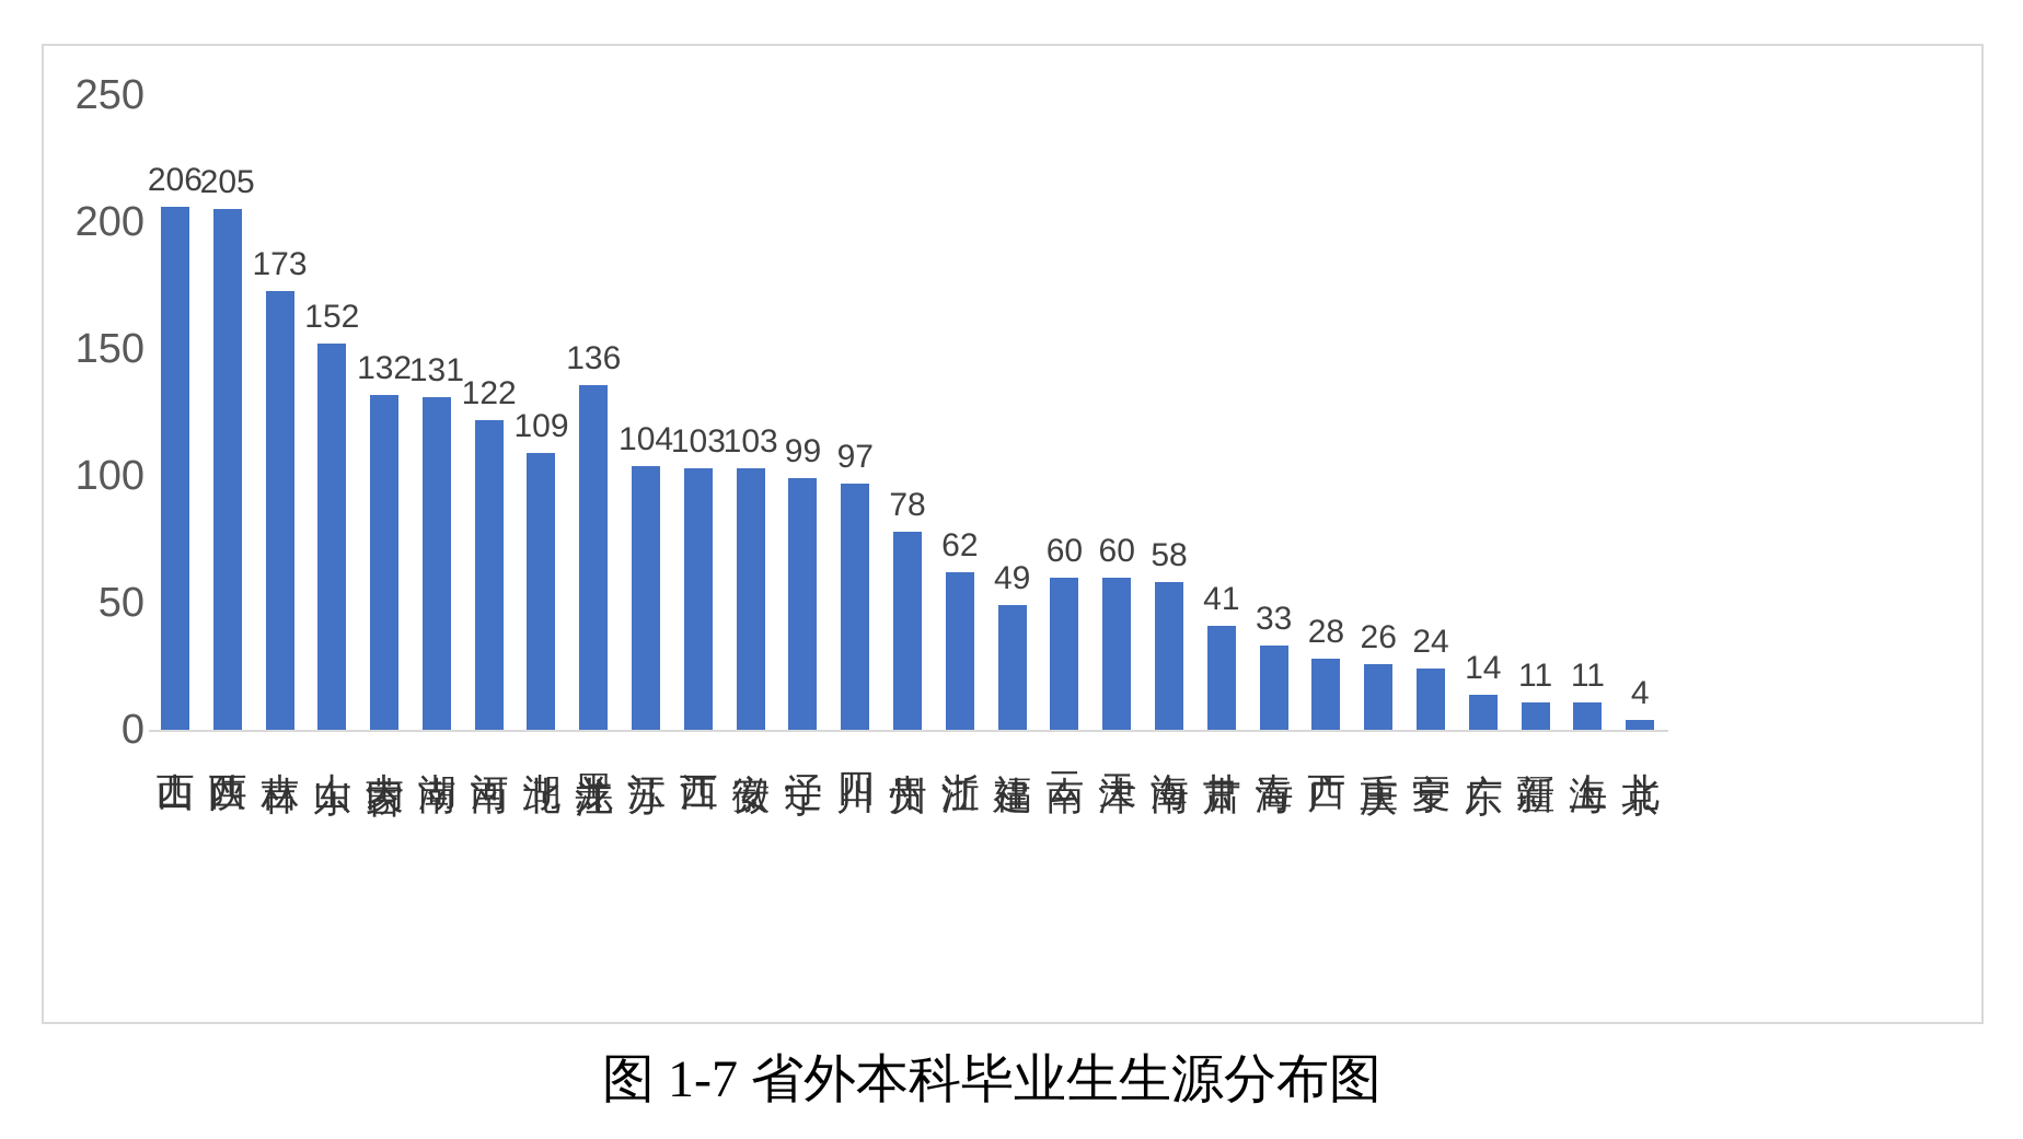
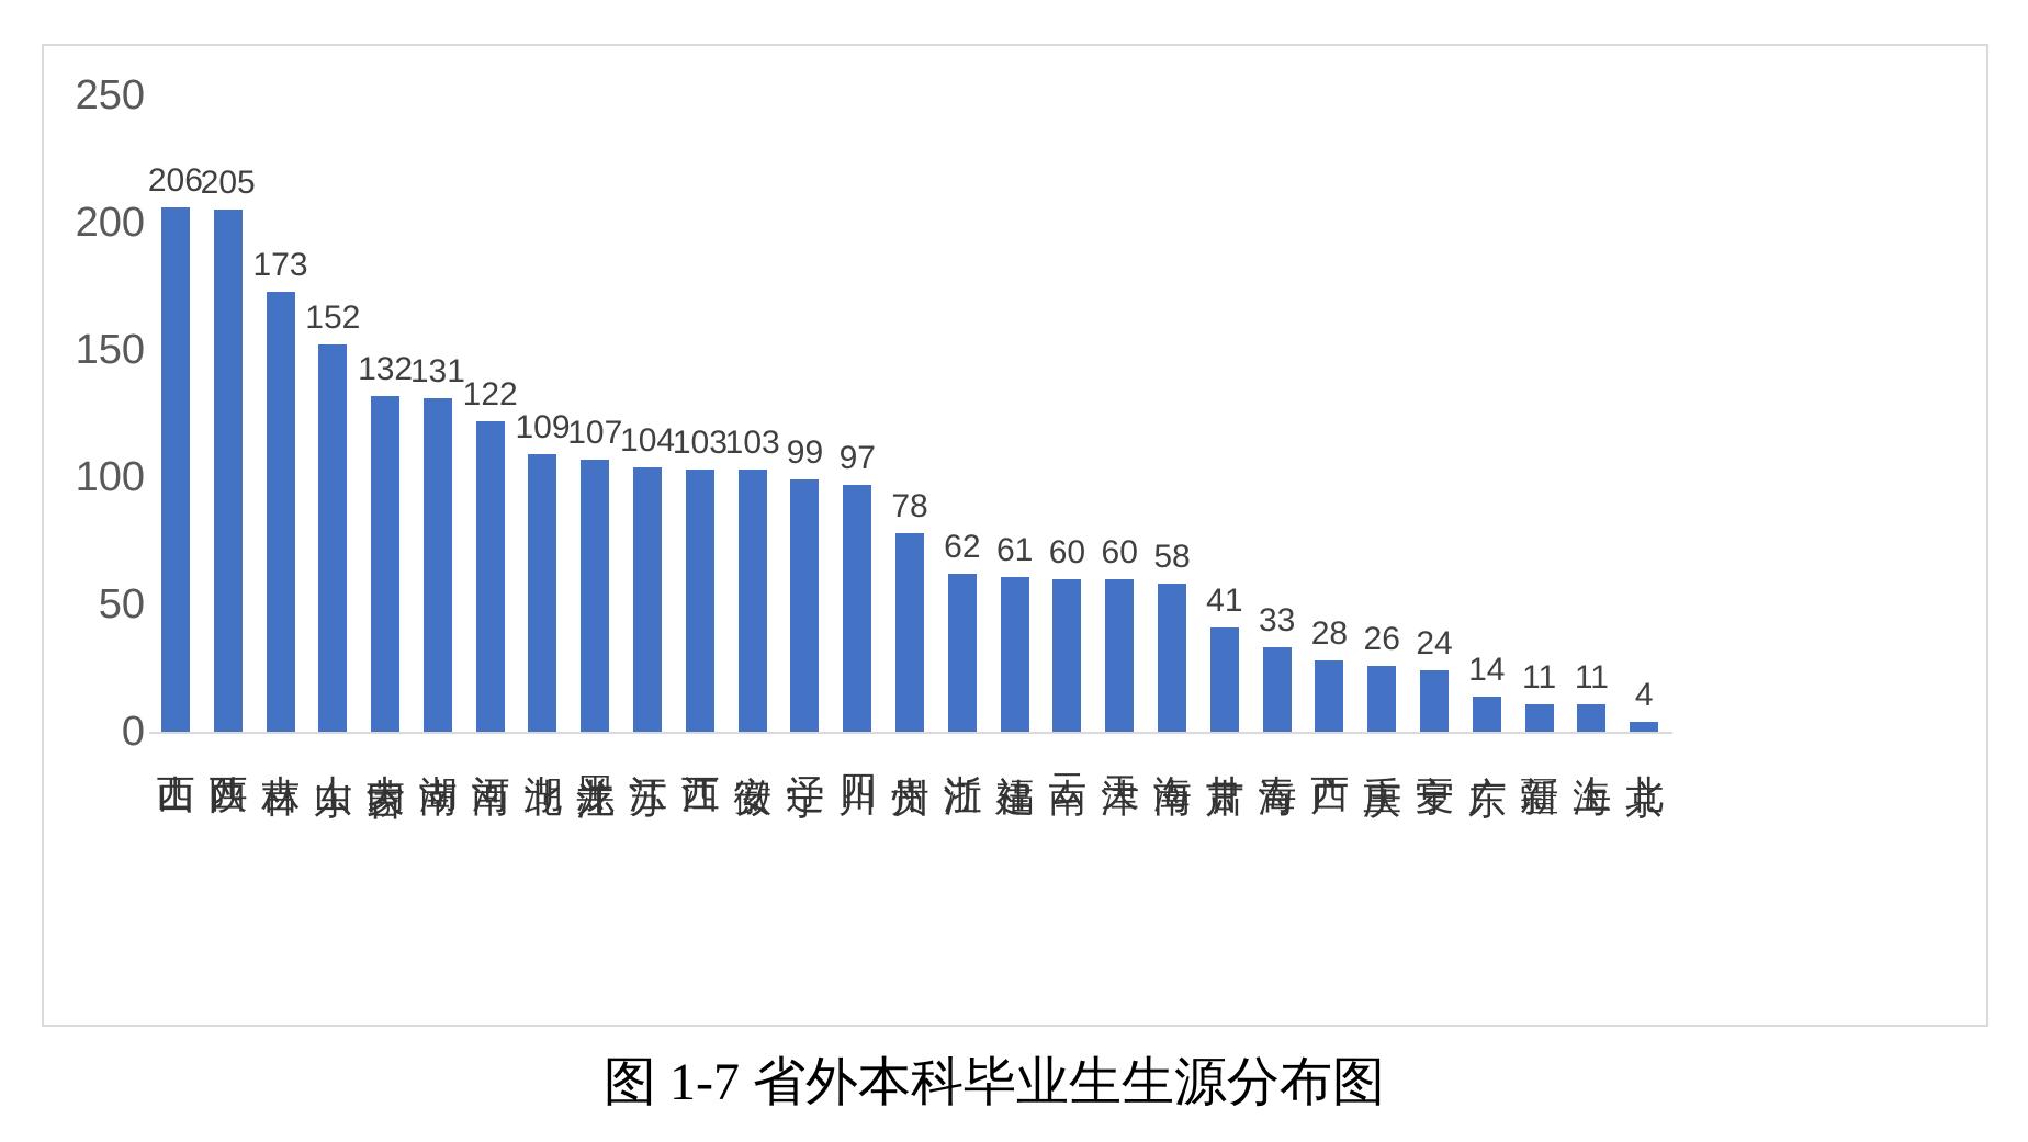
黑龙江: 136 -> 107
福建: 49 -> 61
